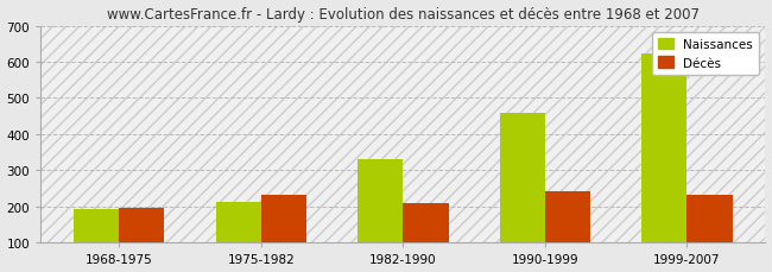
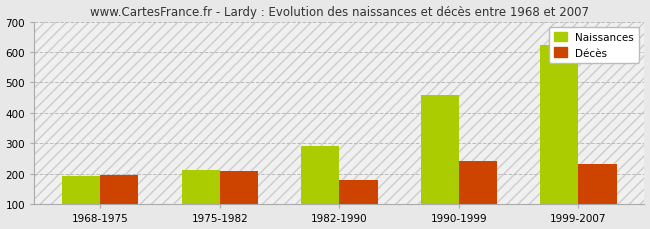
Décès/1975-1982: 232 -> 210
Naissances/1982-1990: 330 -> 290
Décès/1982-1990: 210 -> 180
